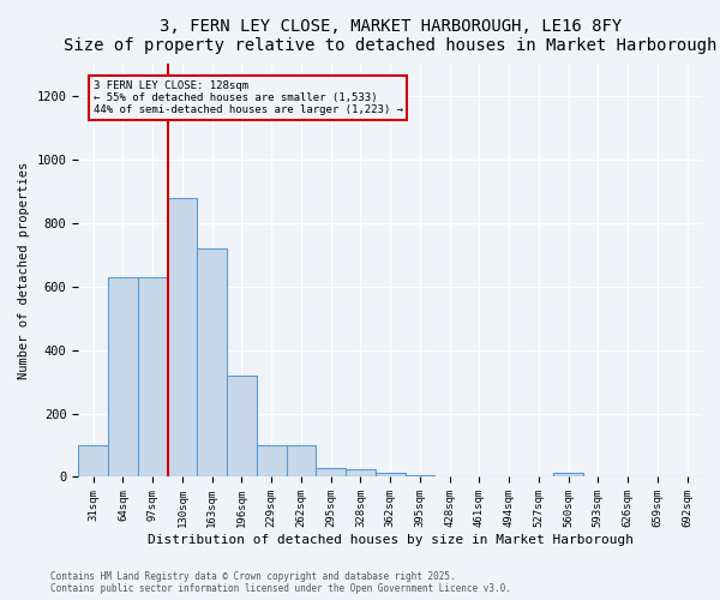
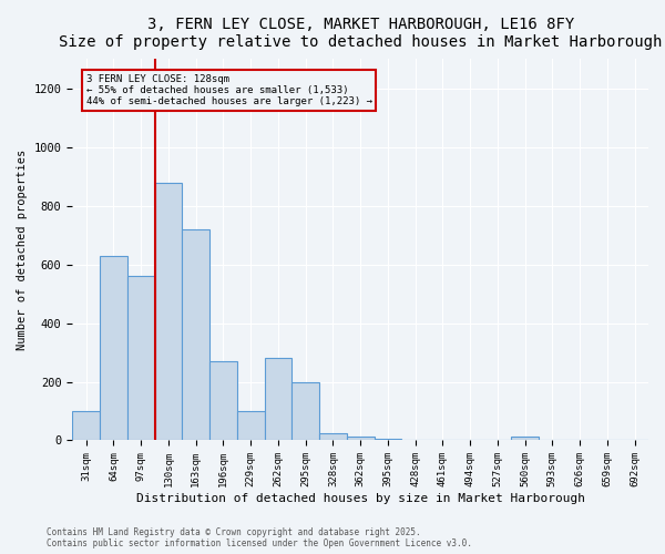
97sqm: 630 -> 560
196sqm: 320 -> 270
262sqm: 100 -> 280
295sqm: 30 -> 200
